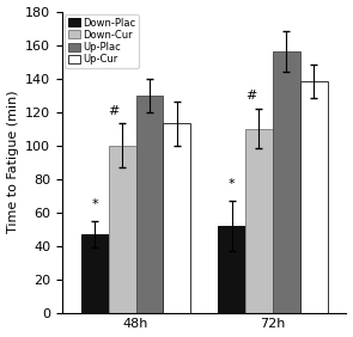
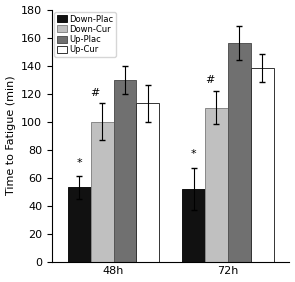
Down-Plac/48h: 47 -> 53
